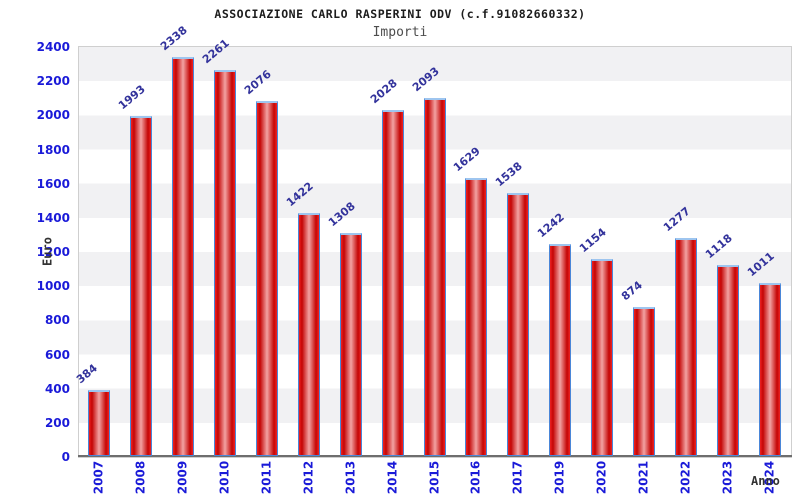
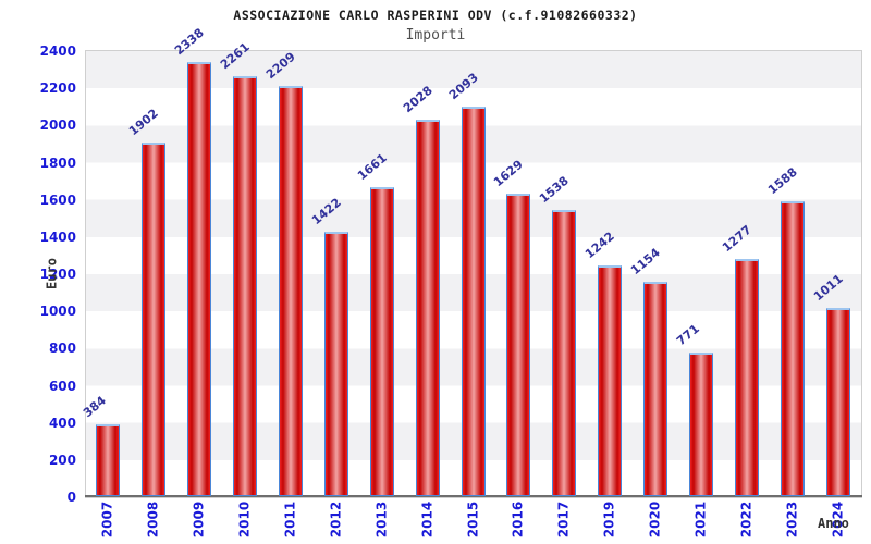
2008: 1993 -> 1902
2011: 2076 -> 2209
2013: 1308 -> 1661
2021: 874 -> 771
2023: 1118 -> 1588
